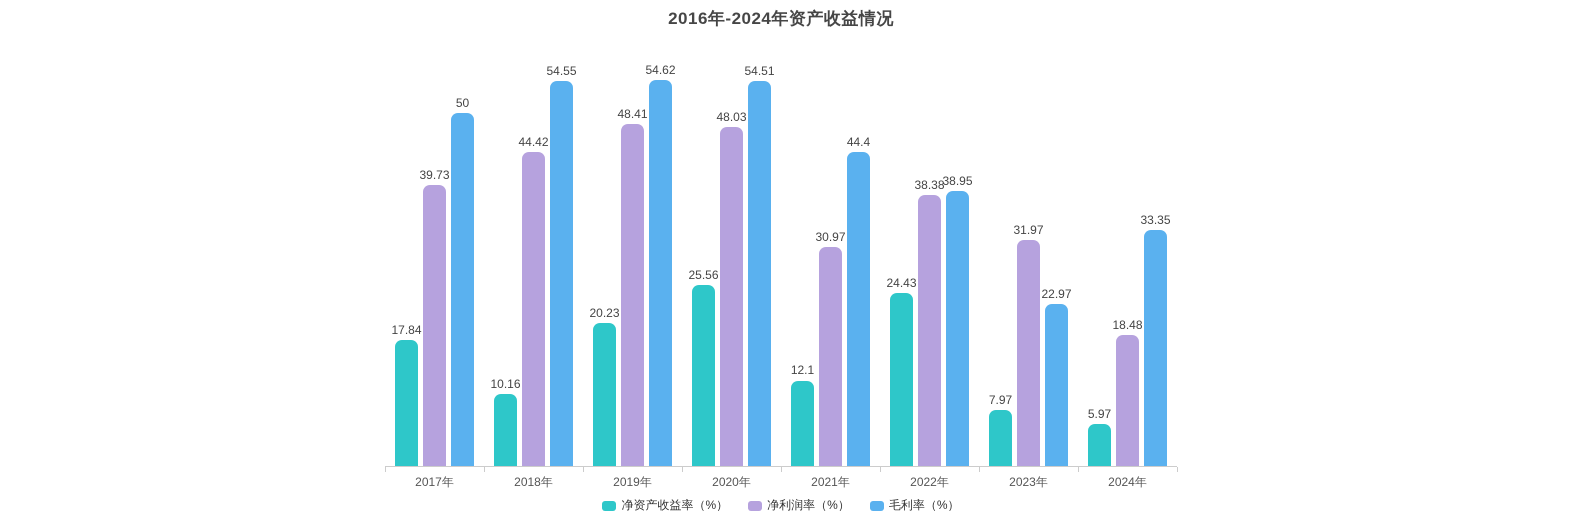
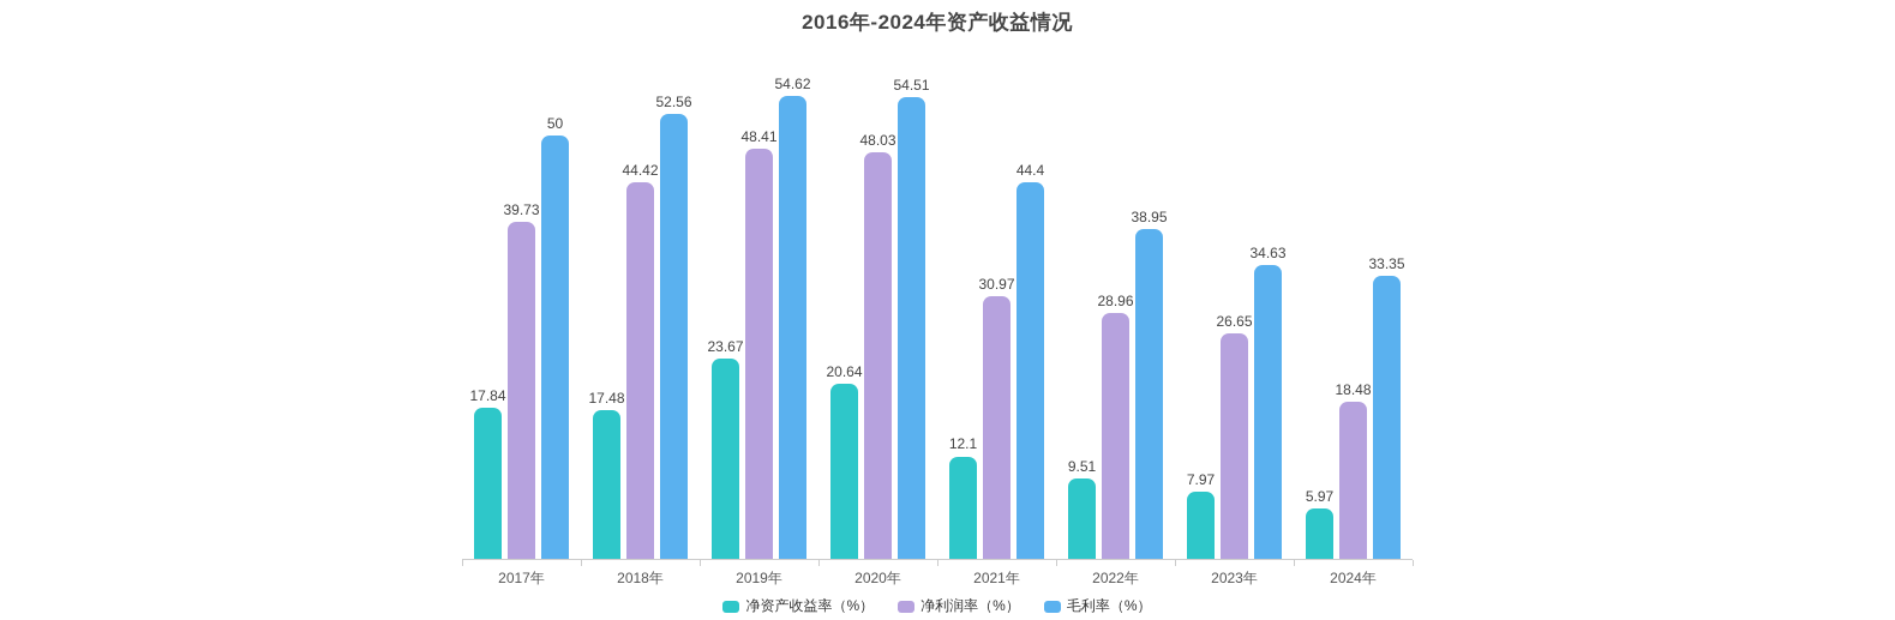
净资产收益率（%）/2018年: 10.16 -> 17.48
毛利率（%）/2018年: 54.55 -> 52.56
净资产收益率（%）/2019年: 20.23 -> 23.67
净资产收益率（%）/2020年: 25.56 -> 20.64
净资产收益率（%）/2022年: 24.43 -> 9.51
净利润率（%）/2022年: 38.38 -> 28.96
净利润率（%）/2023年: 31.97 -> 26.65
毛利率（%）/2023年: 22.97 -> 34.63
